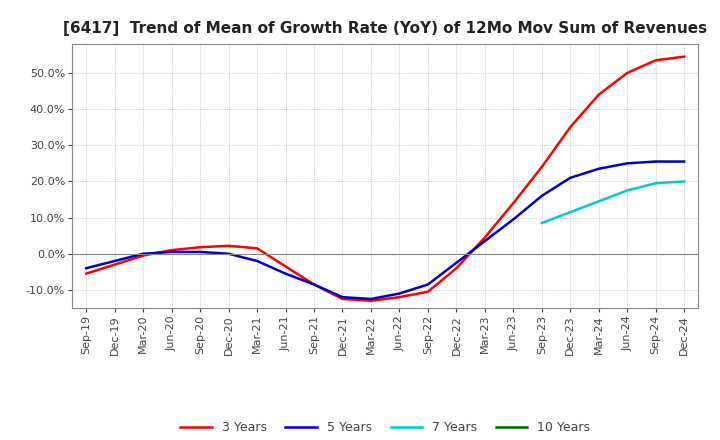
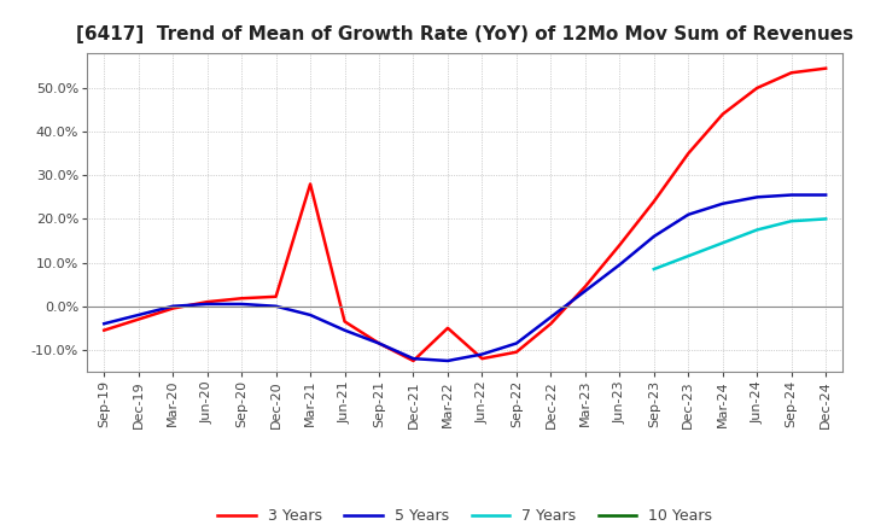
3 Years/Mar-21: 1.5% -> 28.0%
3 Years/Mar-22: -13.0% -> -5.0%
